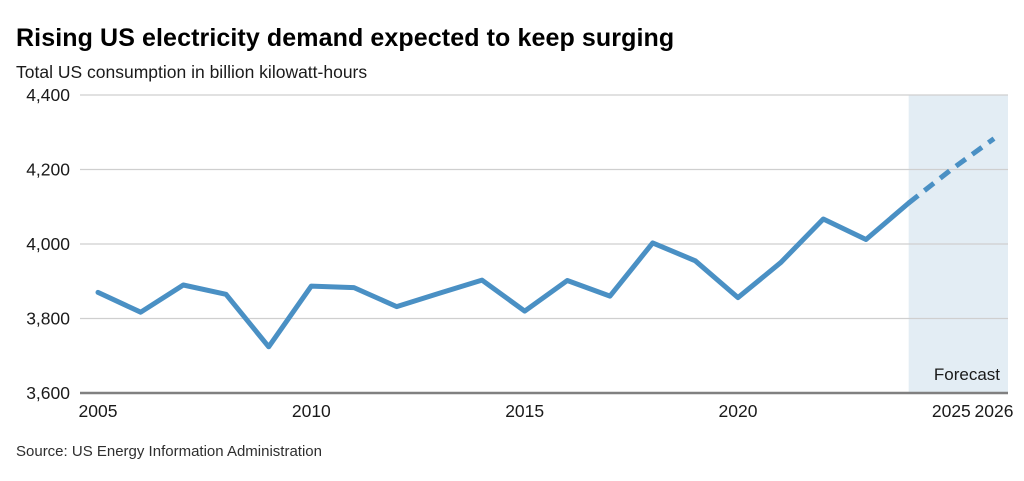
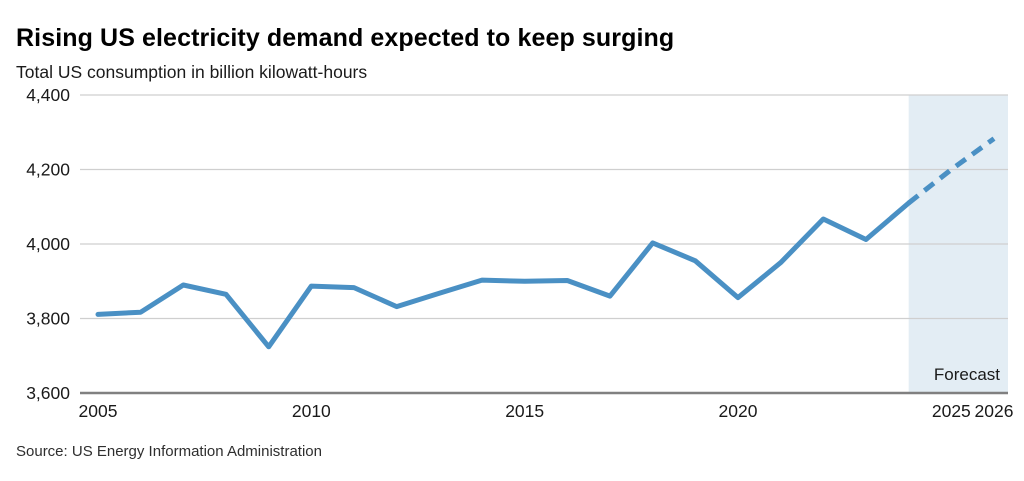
2005: 3870 -> 3810
2015: 3820 -> 3900
